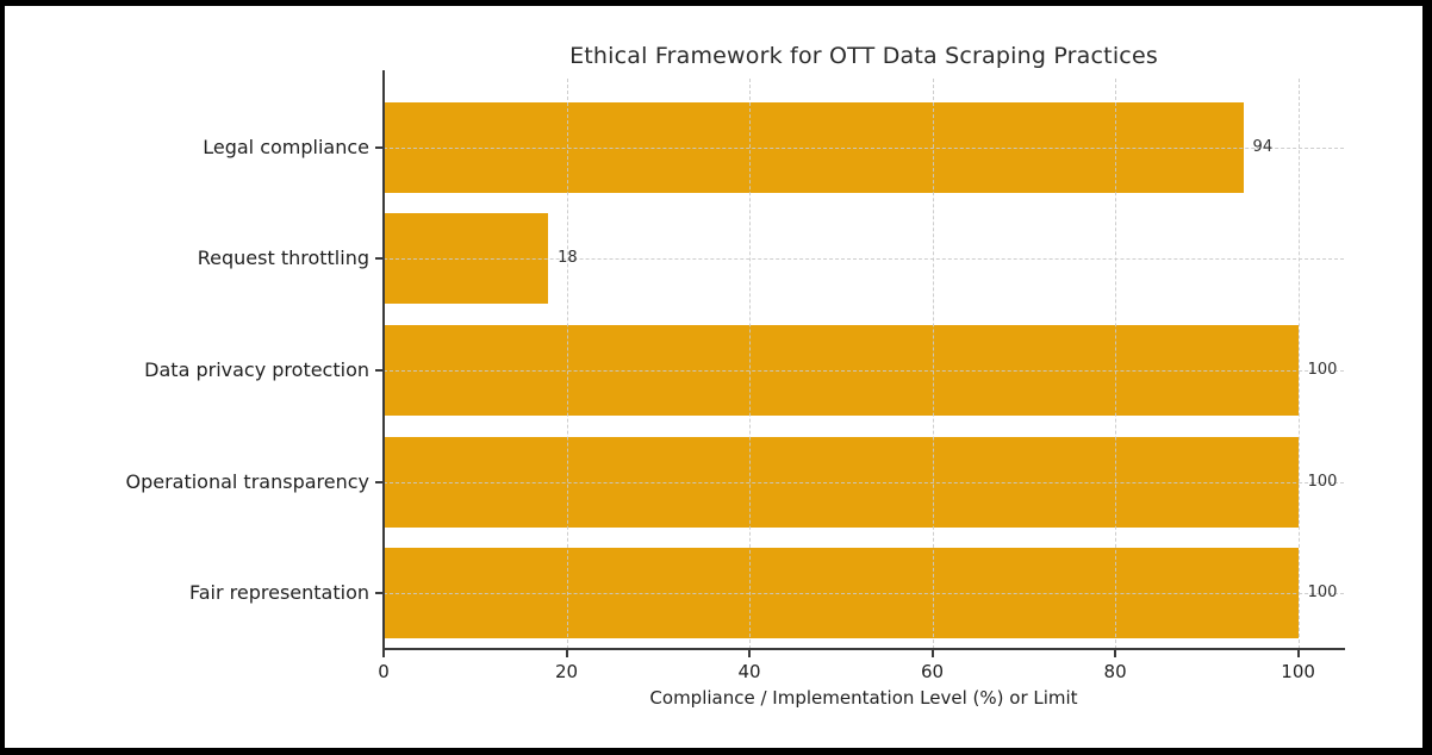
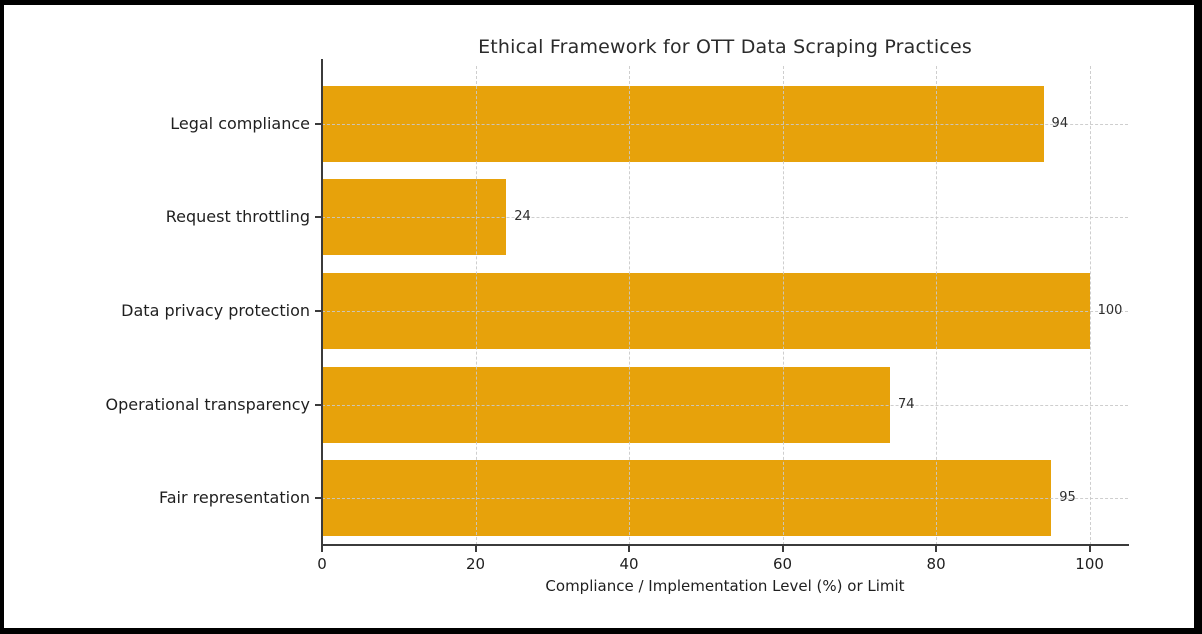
Request throttling: 18 -> 24
Operational transparency: 100 -> 74
Fair representation: 100 -> 95
